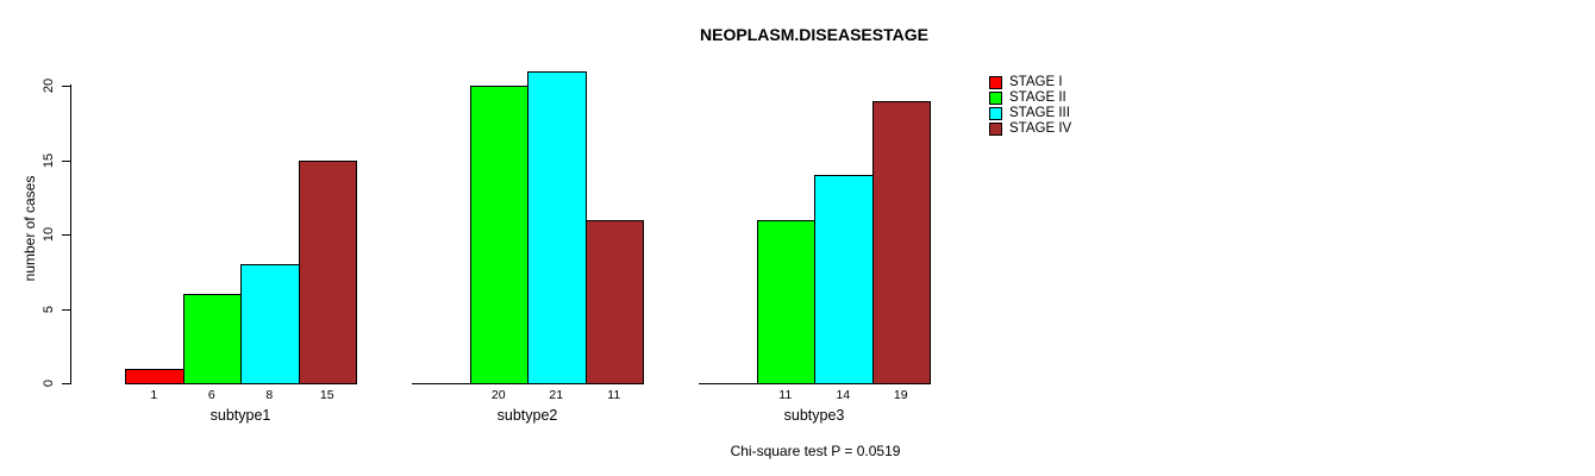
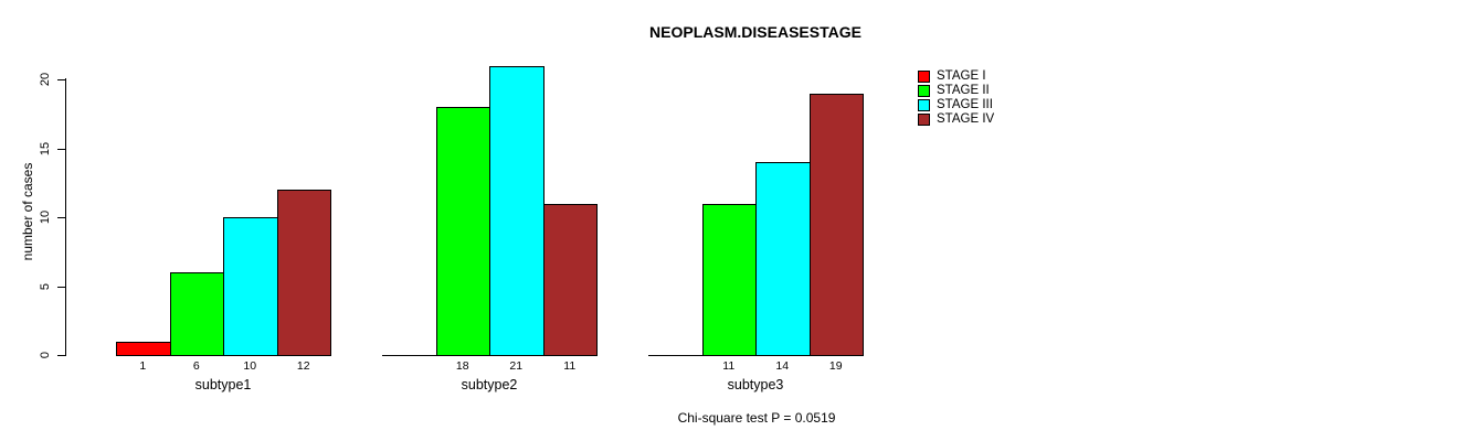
STAGE III/subtype1: 8 -> 10
STAGE IV/subtype1: 15 -> 12
STAGE II/subtype2: 20 -> 18
